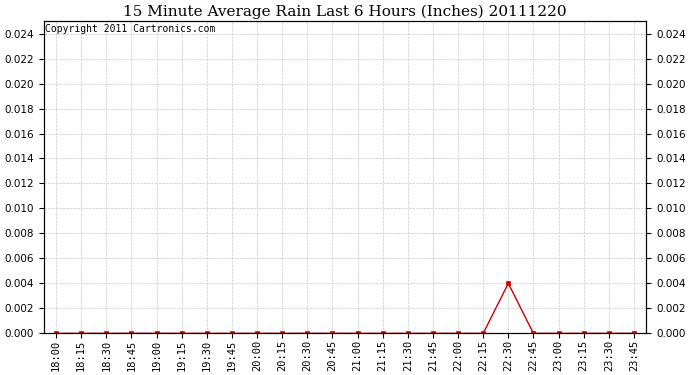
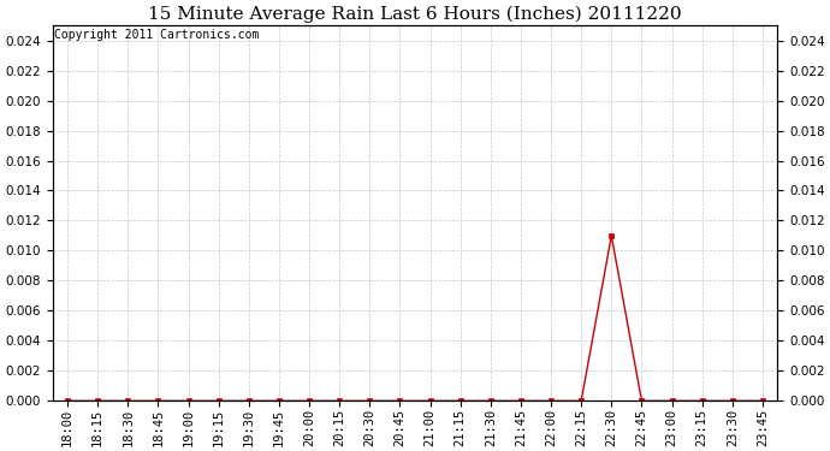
22:30: 0.004 -> 0.011
